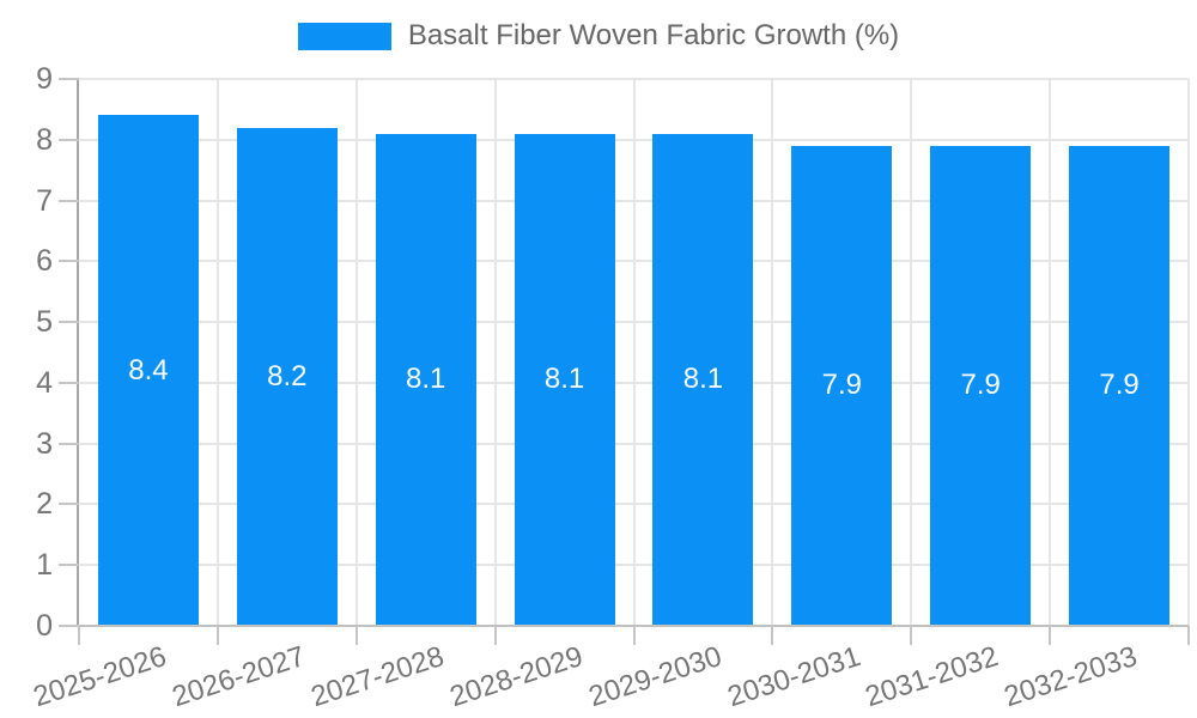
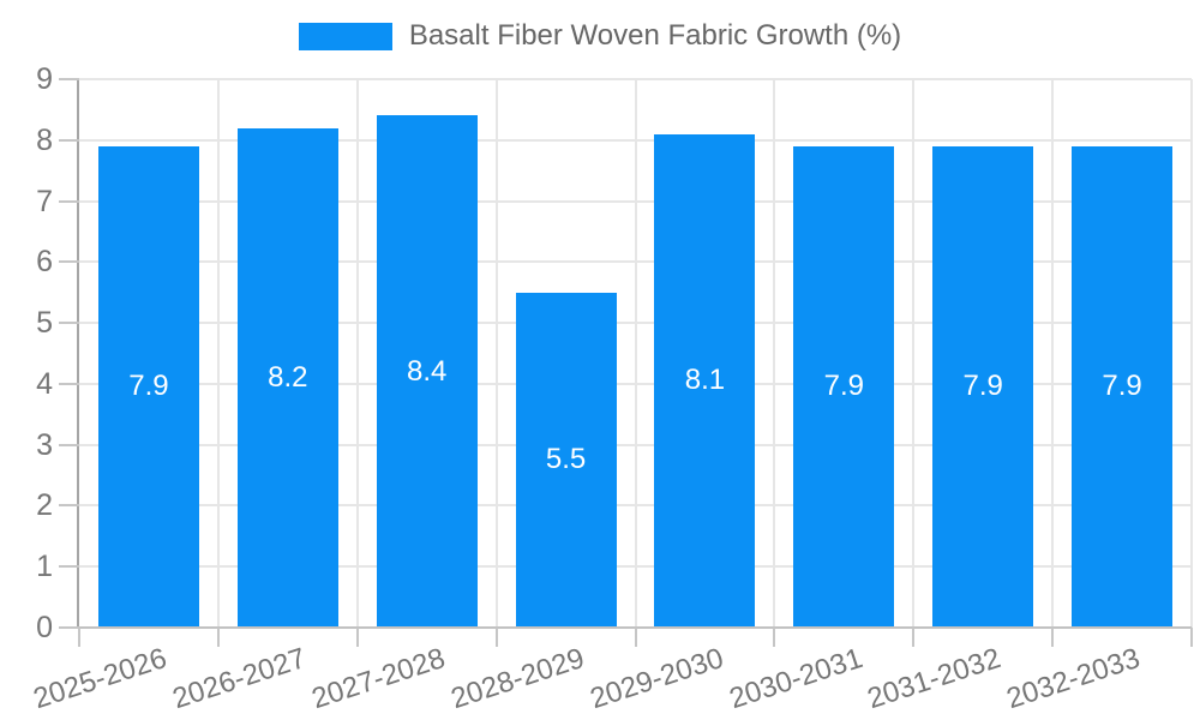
2025-2026: 8.4 -> 7.9
2027-2028: 8.1 -> 8.4
2028-2029: 8.1 -> 5.5
